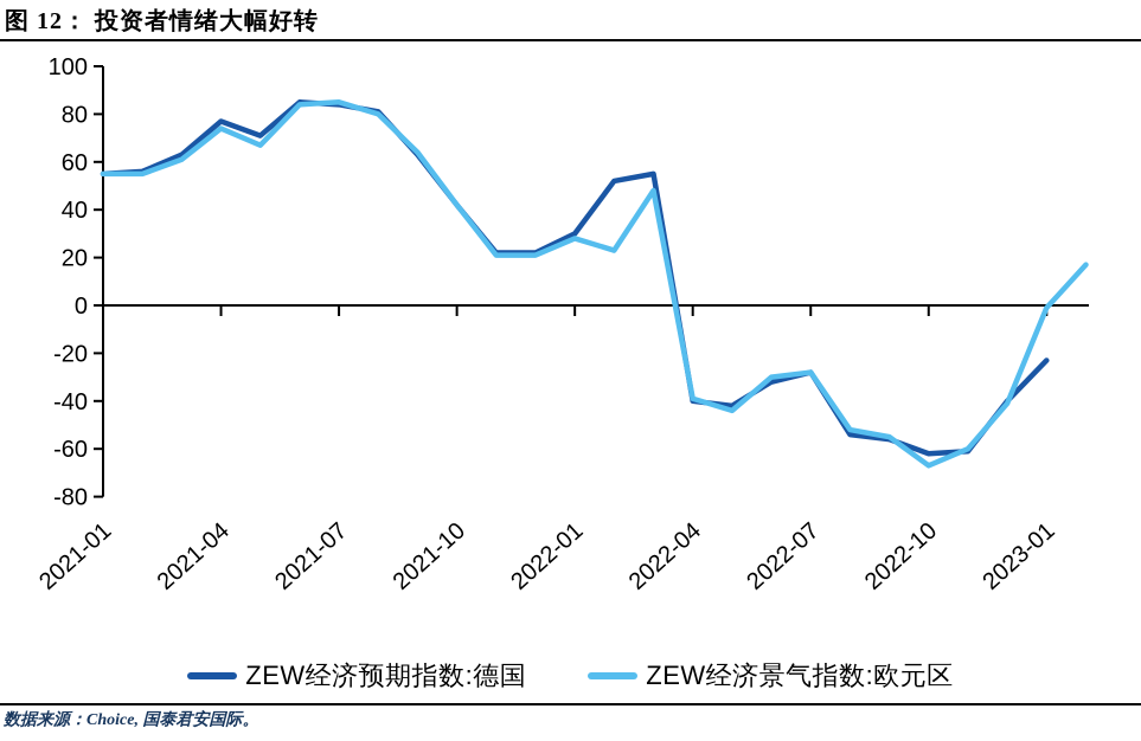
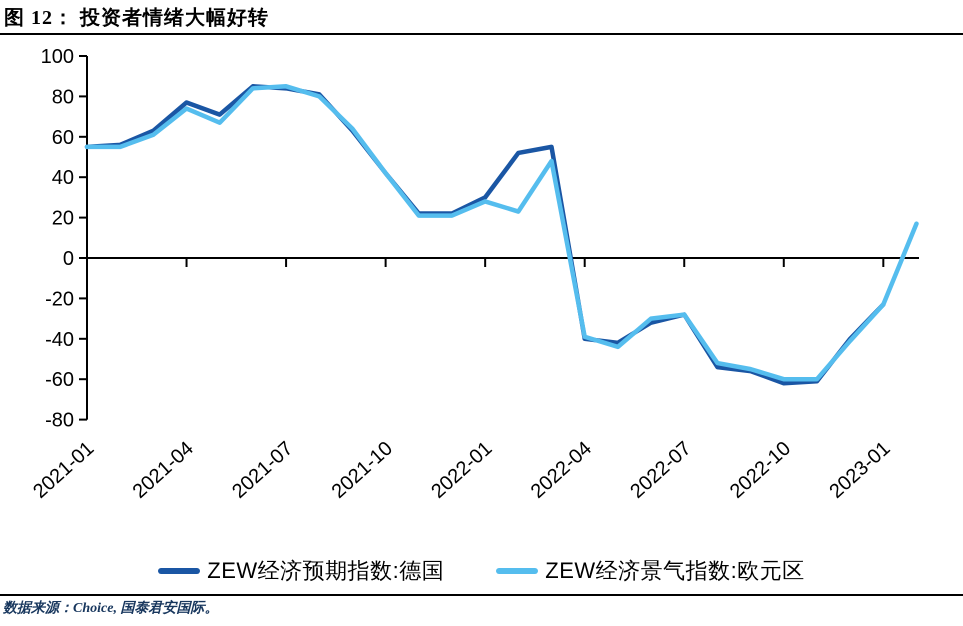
ZEW经济景气指数:欧元区/2022-10: -67 -> -60
ZEW经济景气指数:欧元区/2023-01: -1 -> -23
